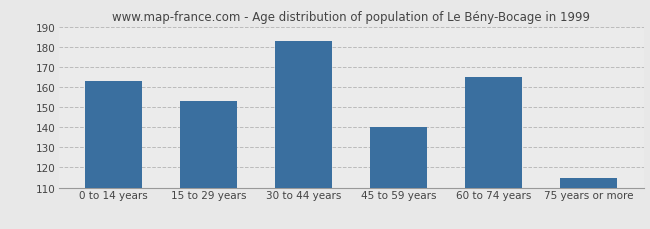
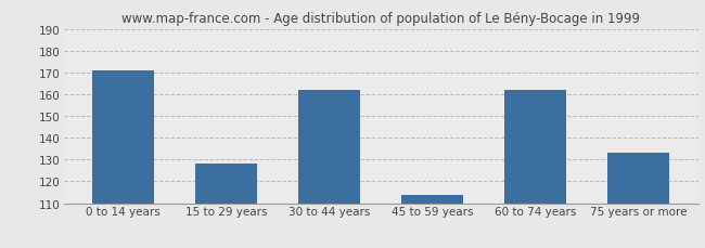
0 to 14 years: 163 -> 171
15 to 29 years: 153 -> 128
30 to 44 years: 183 -> 162
45 to 59 years: 140 -> 114
60 to 74 years: 165 -> 162
75 years or more: 115 -> 133
